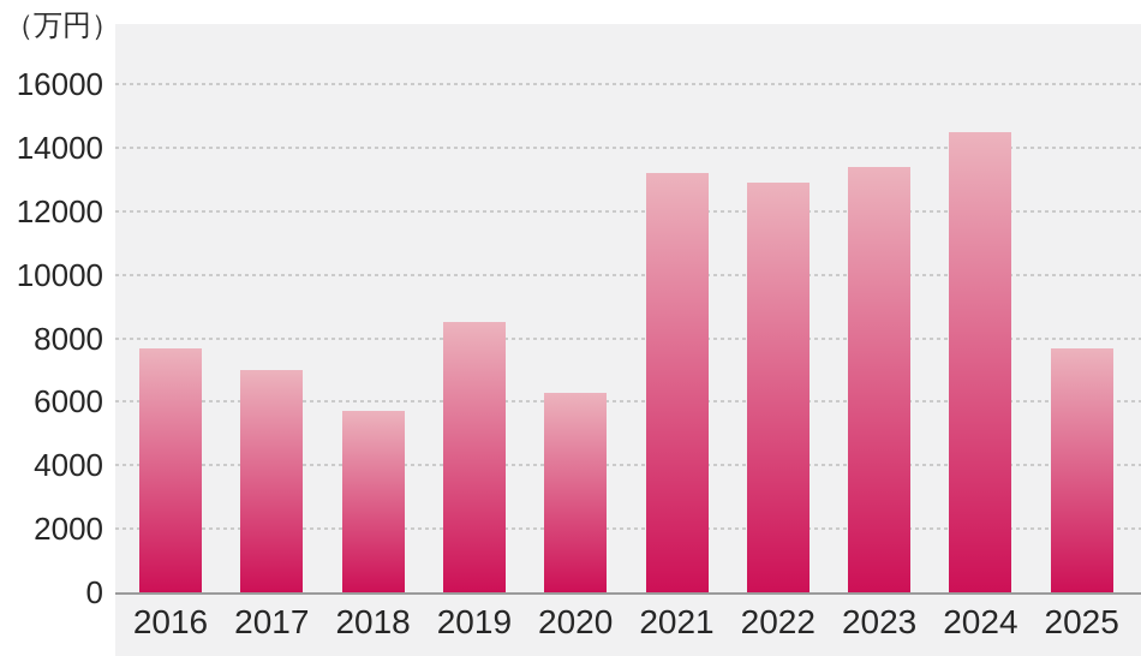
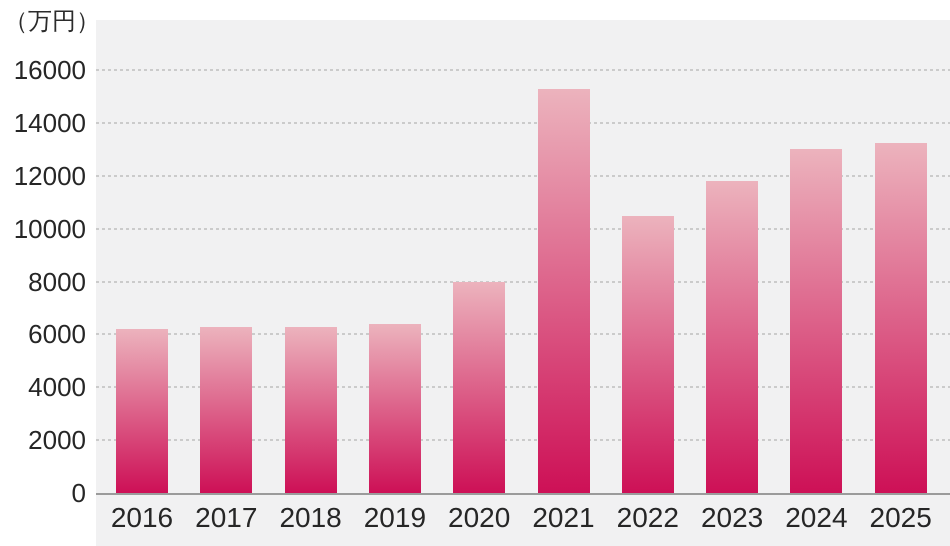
2016: 7700 -> 6200
2017: 7000 -> 6300
2018: 5700 -> 6300
2019: 8500 -> 6400
2020: 6300 -> 8000
2021: 13200 -> 15300
2022: 12900 -> 10500
2023: 13400 -> 11800
2024: 14500 -> 13000
2025: 7700 -> 13200
